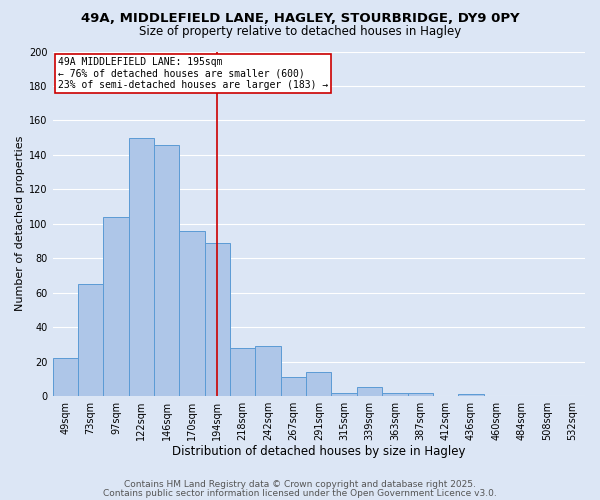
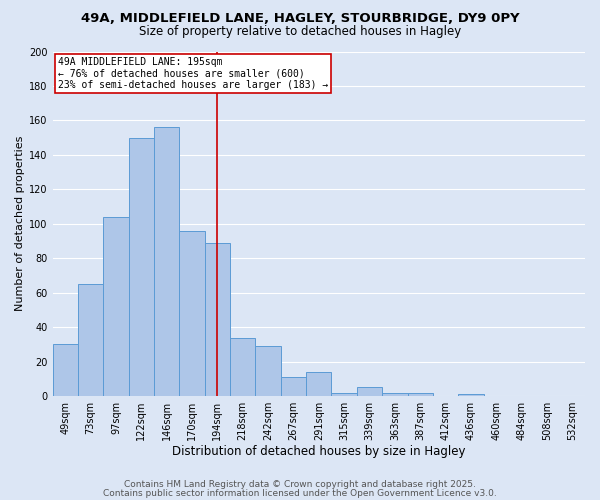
49sqm: 22 -> 30
146sqm: 146 -> 156
218sqm: 28 -> 34
